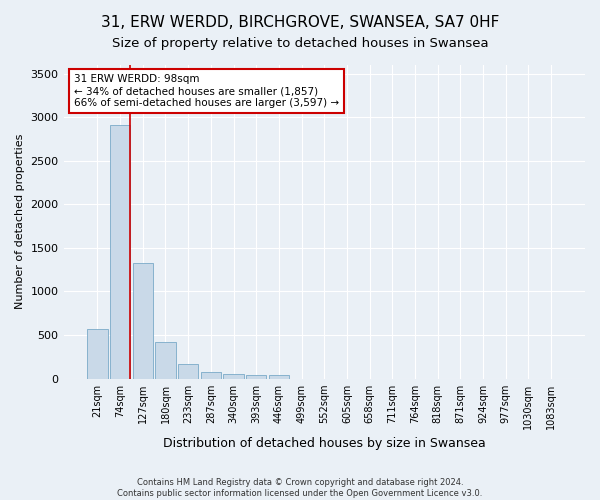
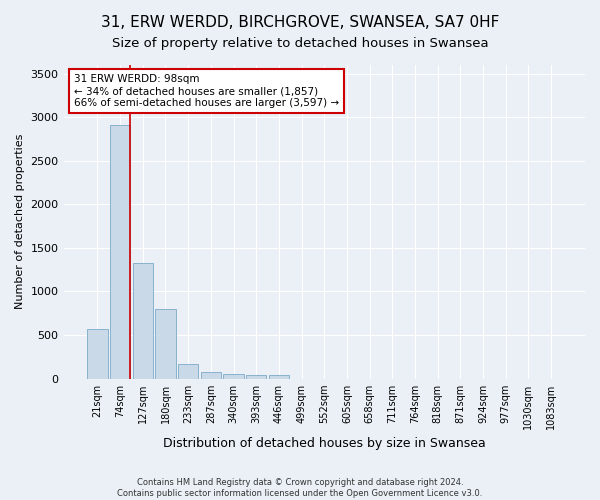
180sqm: 420 -> 800
